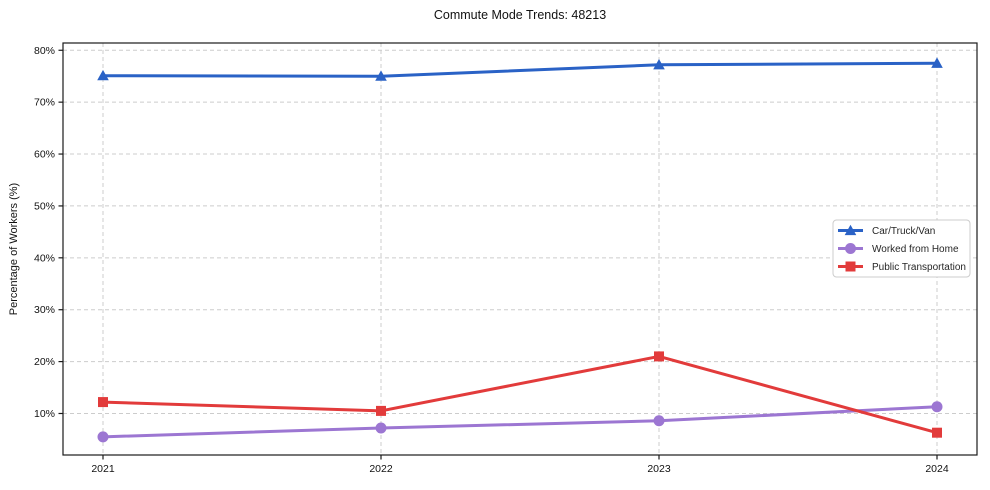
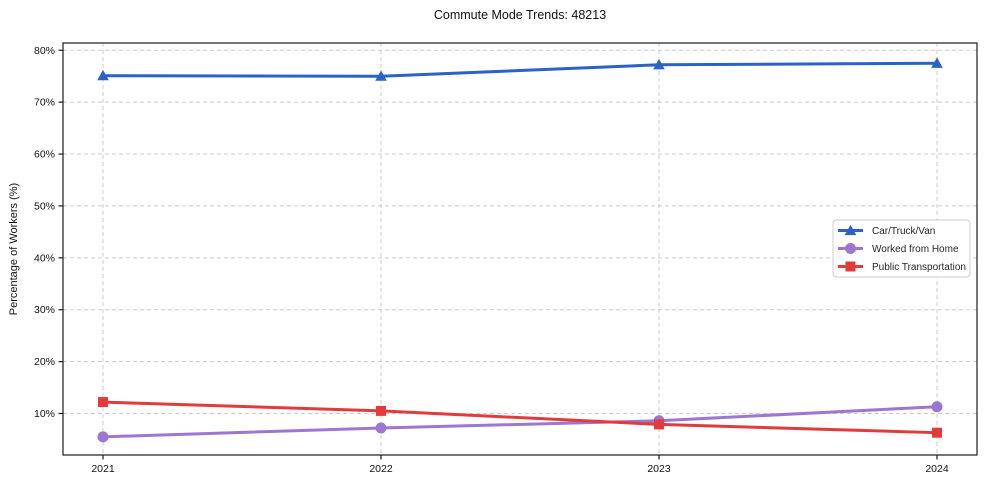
Public Transportation/2023: 21% -> 8%
